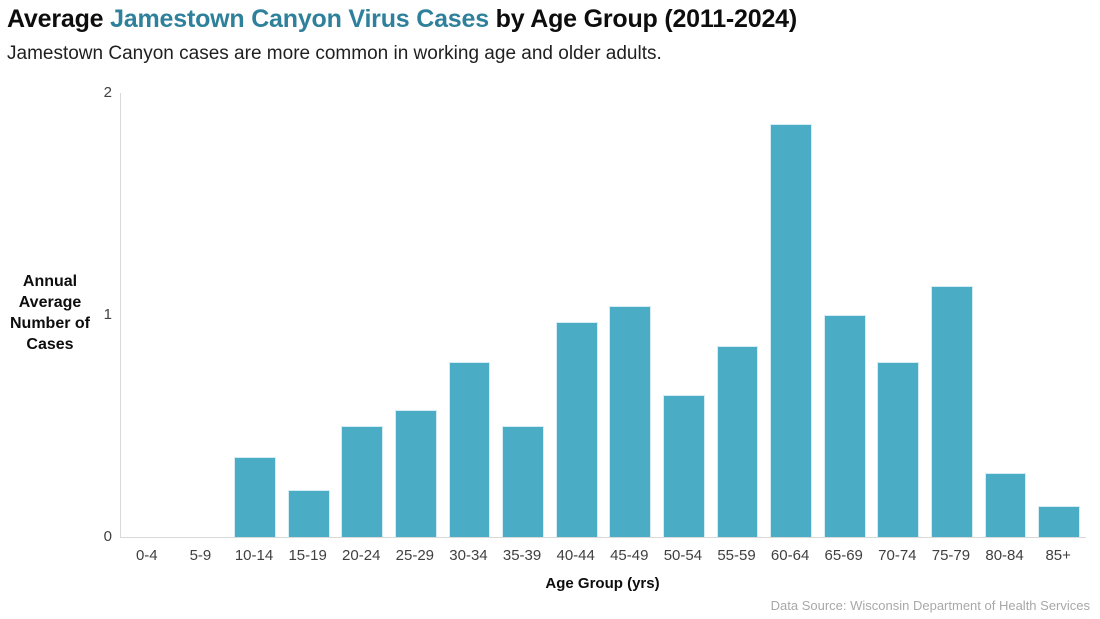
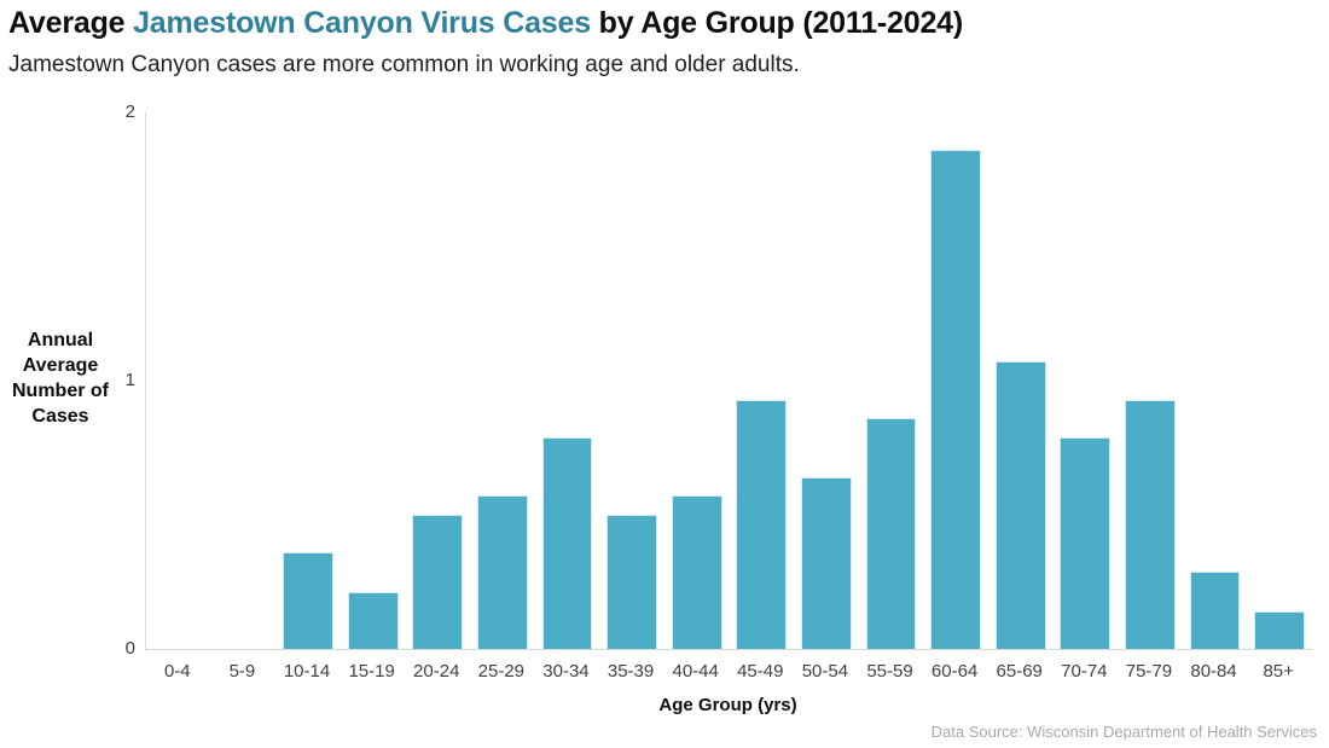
40-44: 0.97 -> 0.57
45-49: 1.04 -> 0.93
65-69: 1.00 -> 1.07
75-79: 1.13 -> 0.93
